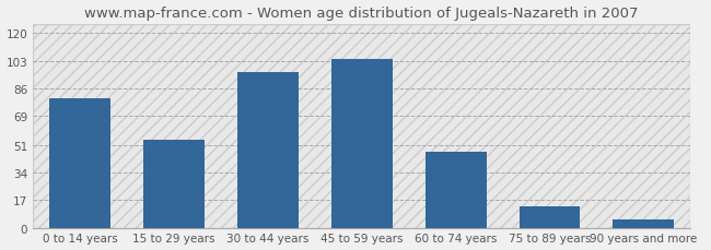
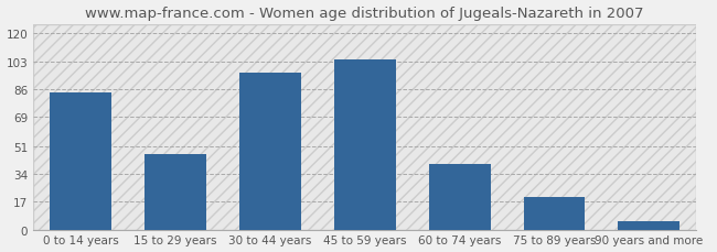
0 to 14 years: 80 -> 84
15 to 29 years: 54 -> 46
60 to 74 years: 47 -> 40
75 to 89 years: 13 -> 20
